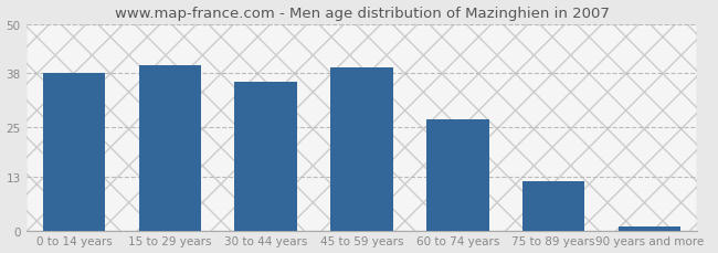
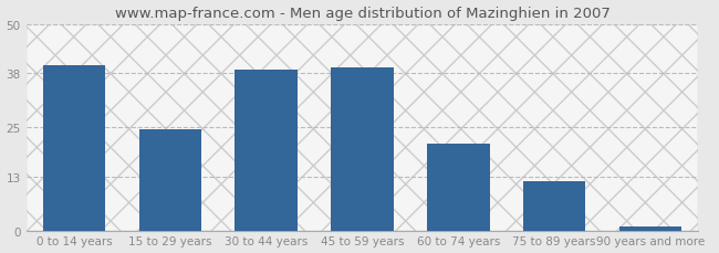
0 to 14 years: 38.0 -> 40.0
15 to 29 years: 40.0 -> 24.5
30 to 44 years: 36.0 -> 39.0
60 to 74 years: 27.0 -> 21.0
